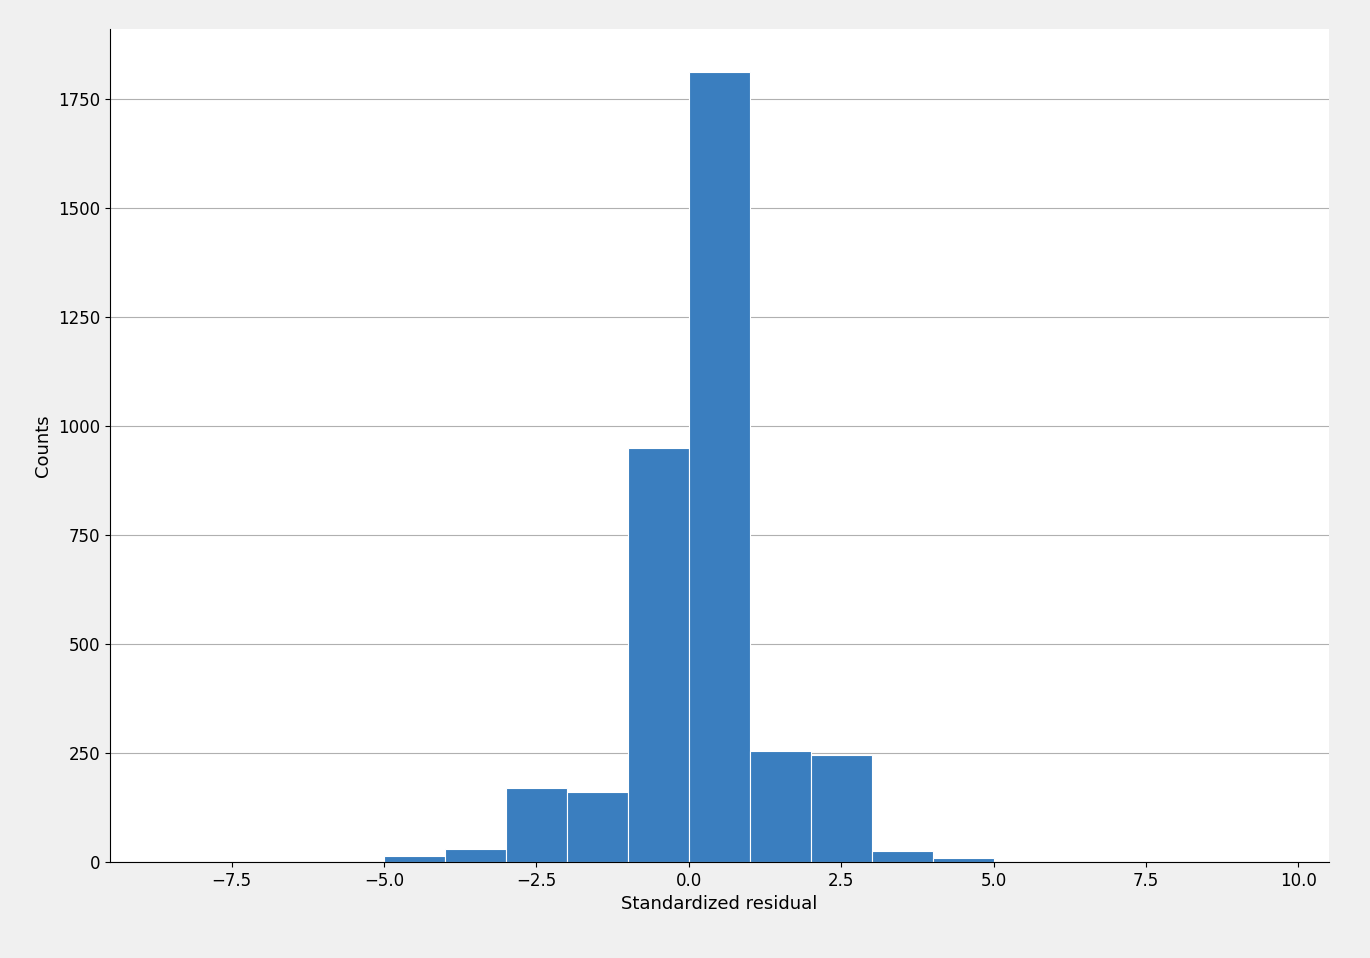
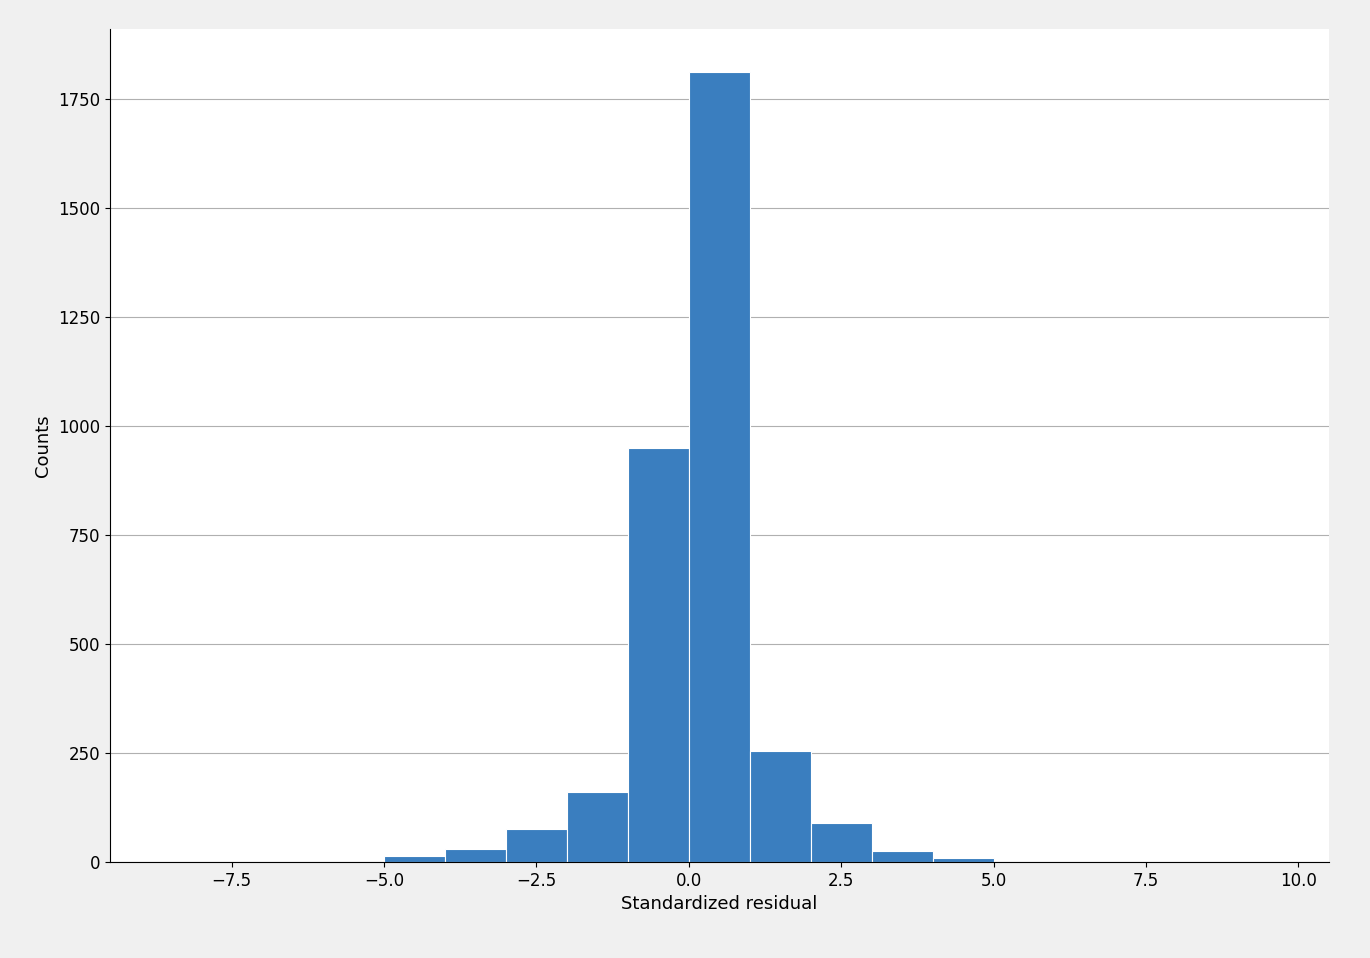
−2.5: 170 -> 75
2.5: 245 -> 90
